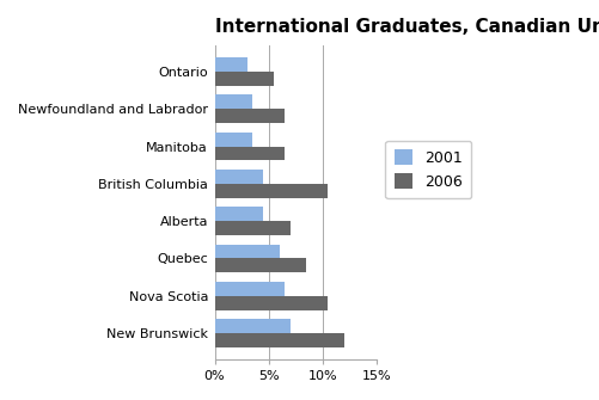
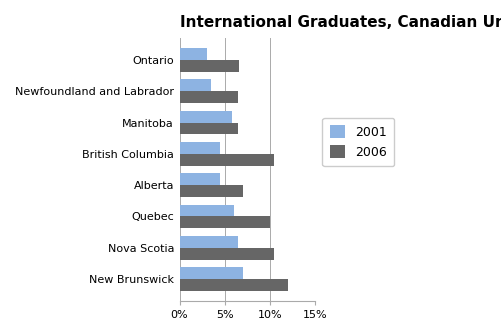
2006/Ontario: 5.5% -> 6.6%
2001/Manitoba: 3.5% -> 5.8%
2006/Quebec: 8.5% -> 10.0%
